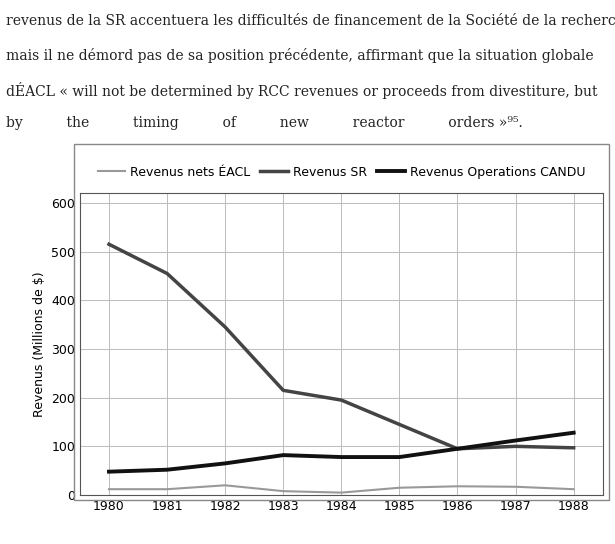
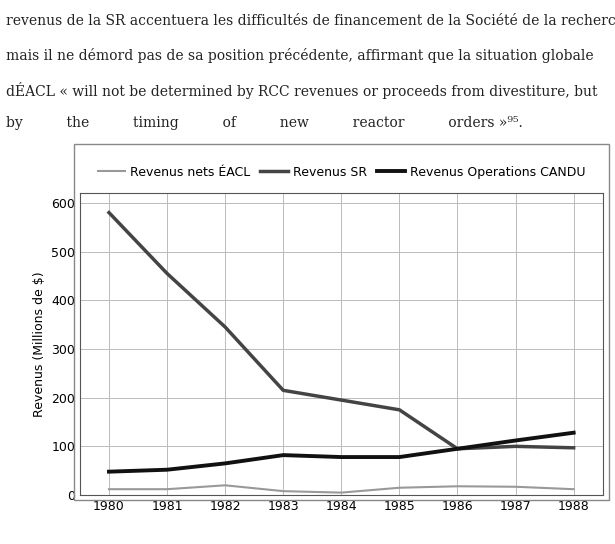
Revenus SR/1980: 515 -> 580
Revenus SR/1985: 145 -> 175
